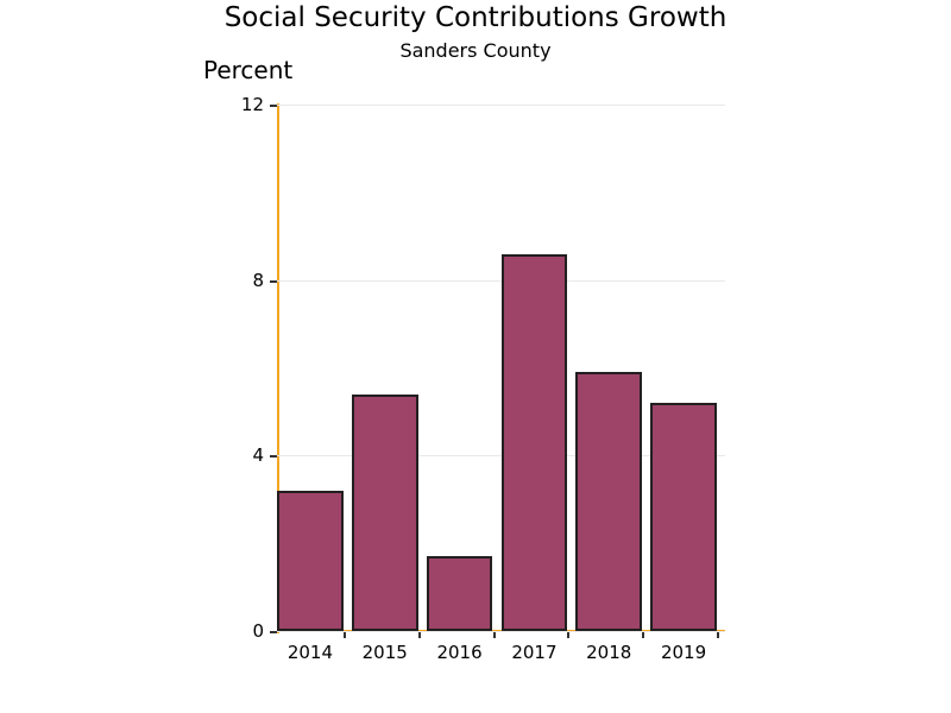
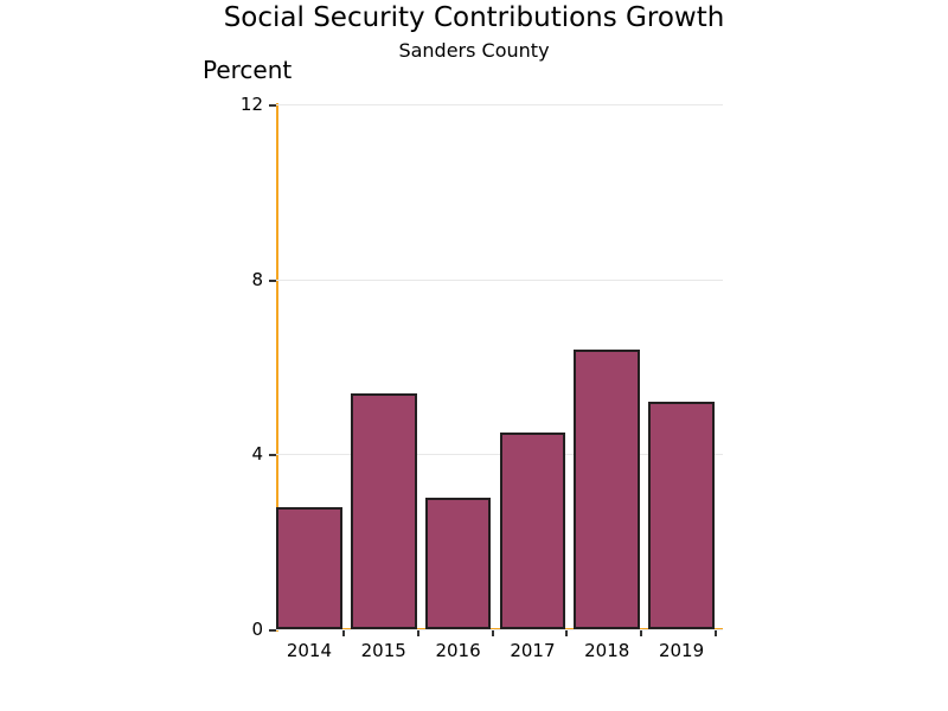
2014: 3.2 -> 2.8
2016: 1.7 -> 3.0
2017: 8.6 -> 4.5
2018: 5.9 -> 6.4
